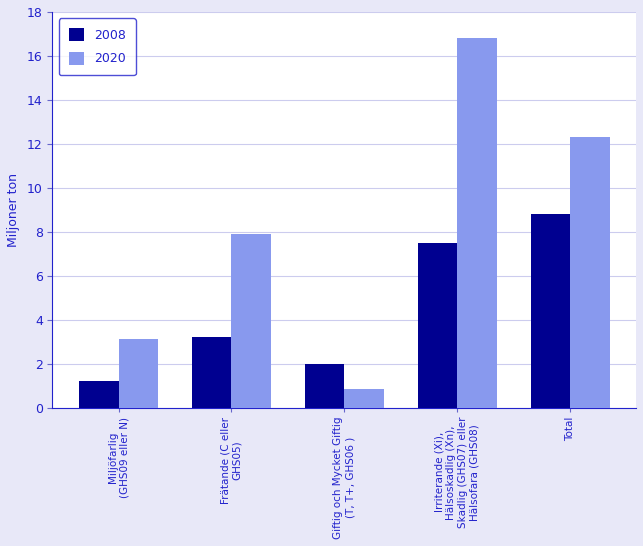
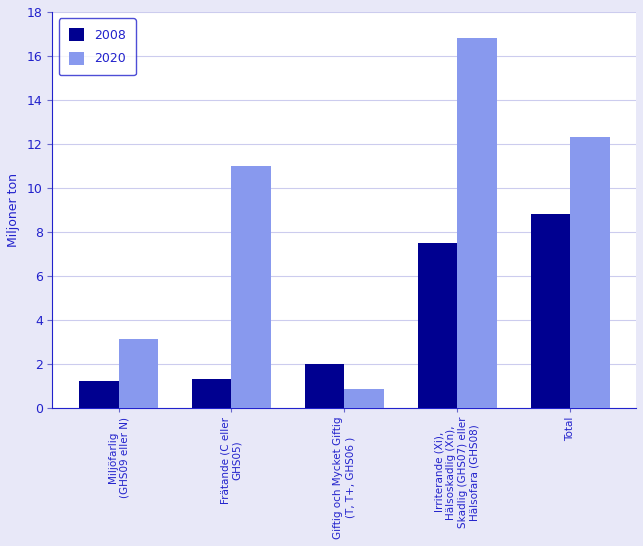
2008/Frätande (C eller GHS05): 3.2 -> 1.3
2020/Frätande (C eller GHS05): 7.90 -> 11.00
